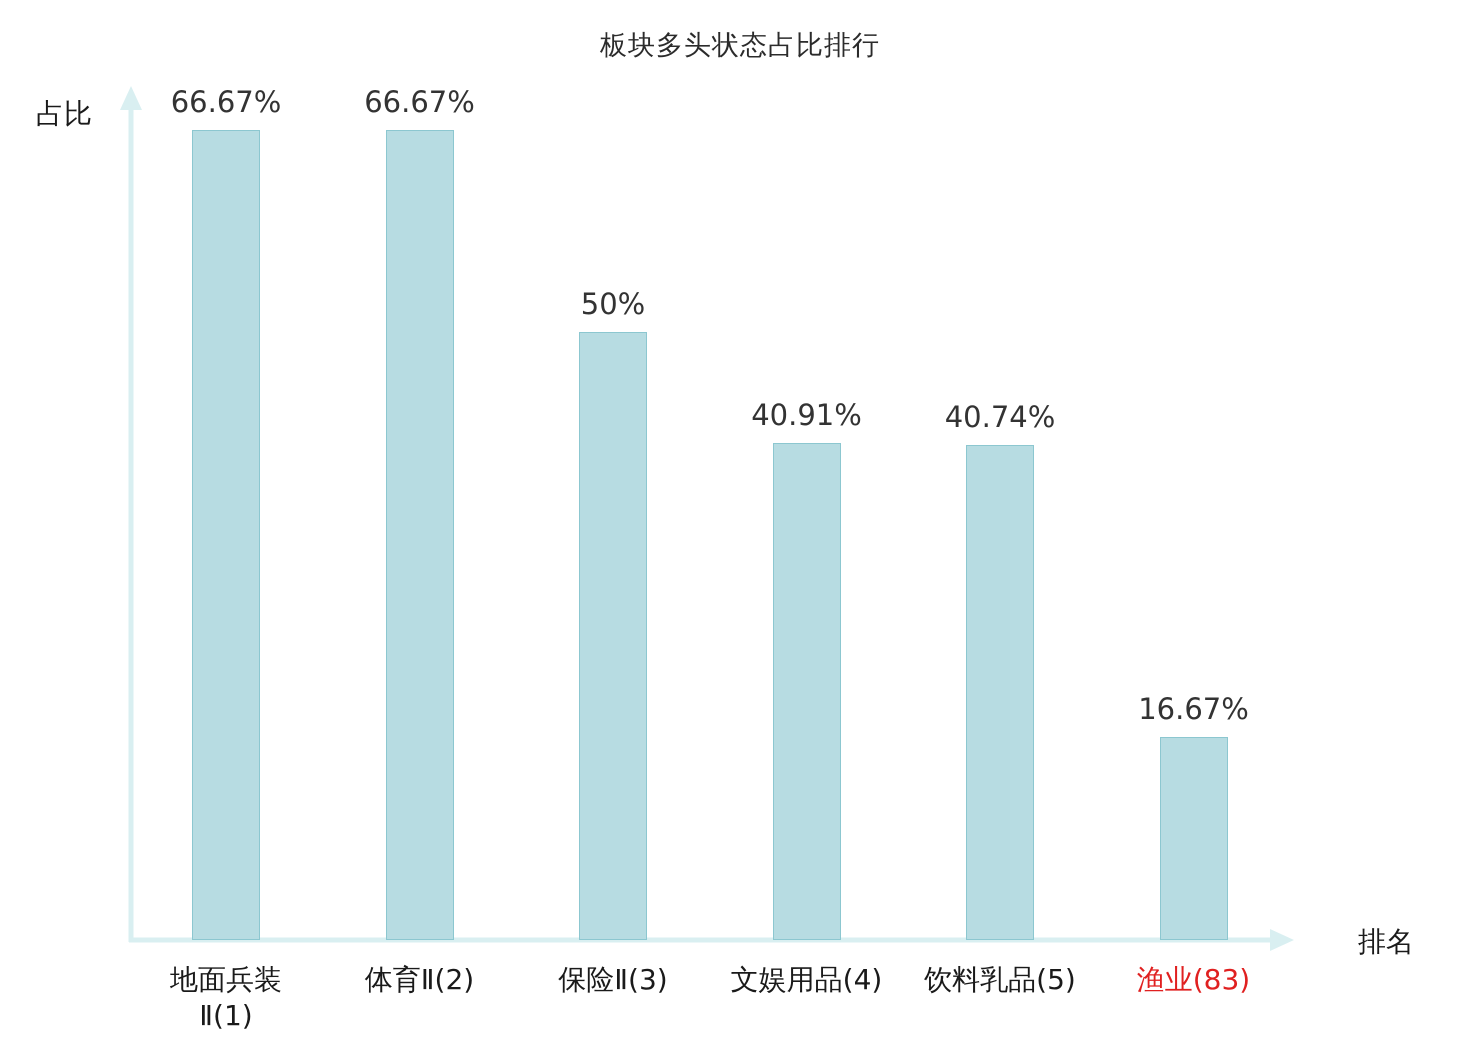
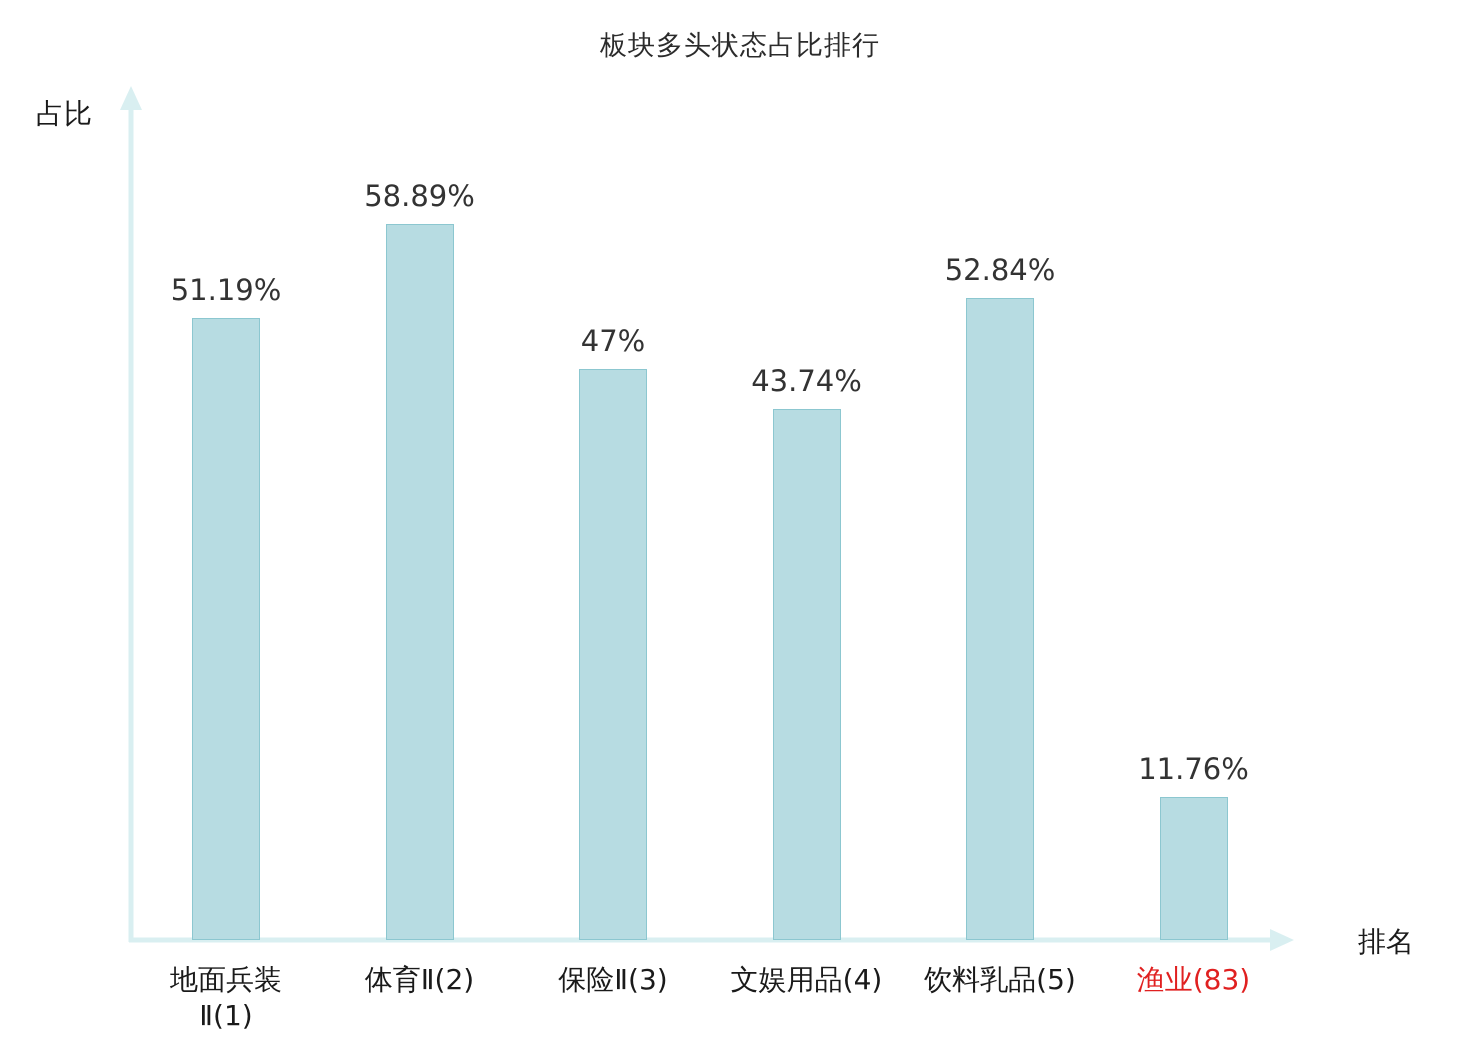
地面兵装 Ⅱ(1): 66.67% -> 51.19%
体育Ⅱ(2): 66.67% -> 58.89%
保险Ⅱ(3): 50% -> 47%
文娱用品(4): 40.91% -> 43.74%
饮料乳品(5): 40.74% -> 52.84%
渔业(83): 16.67% -> 11.76%
